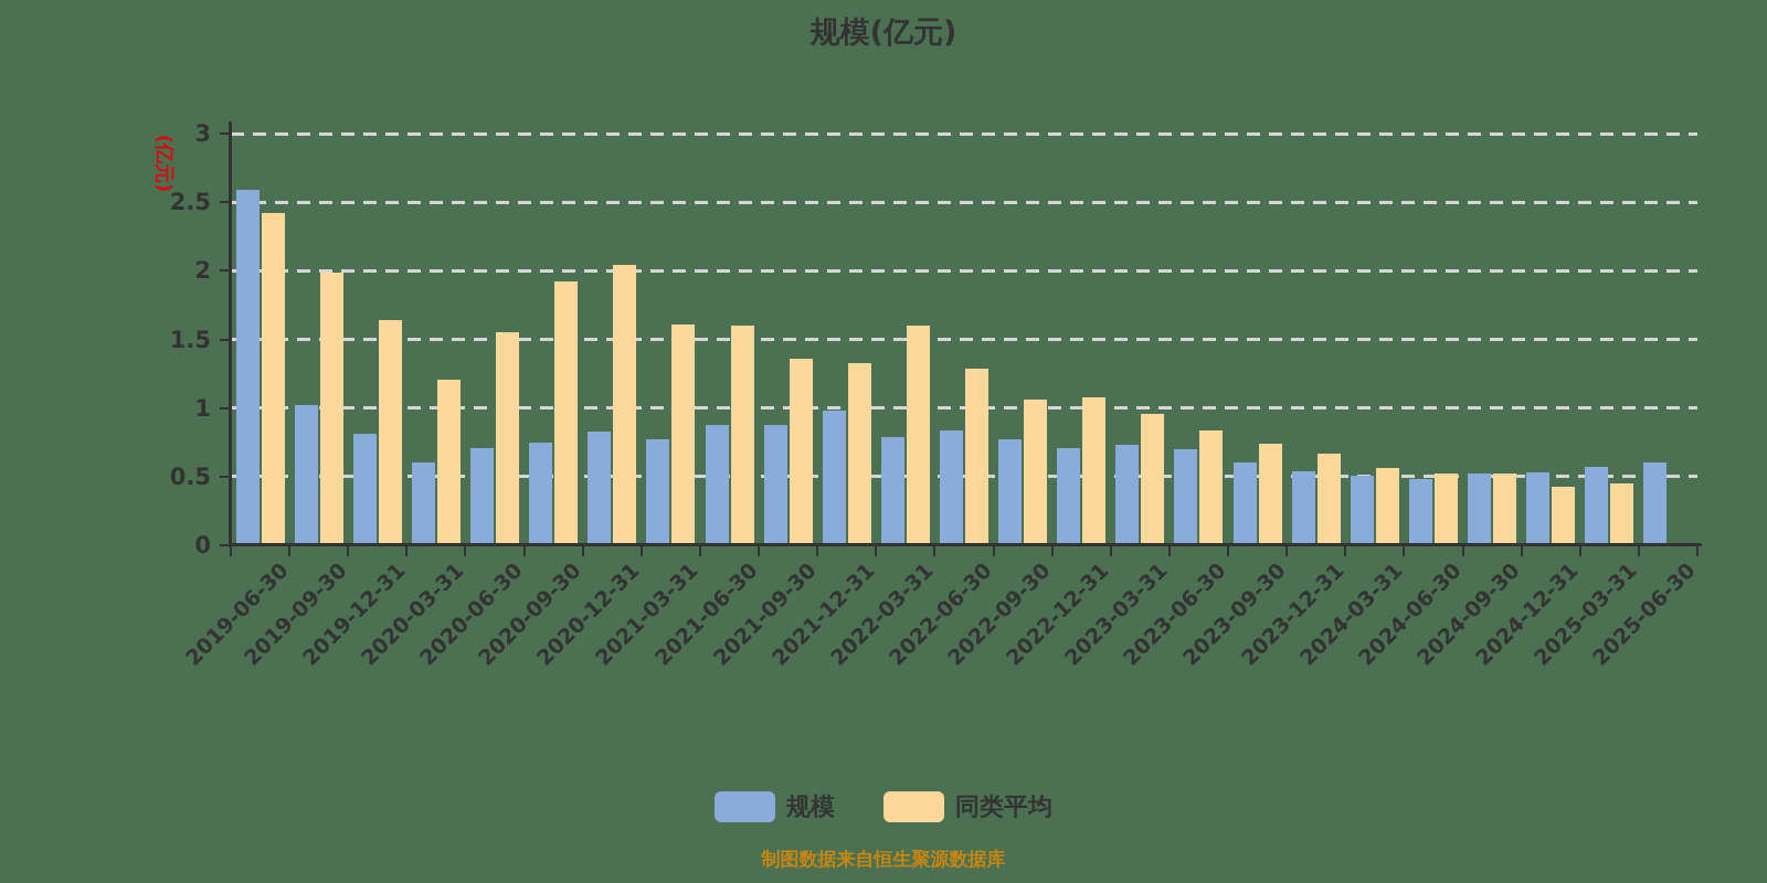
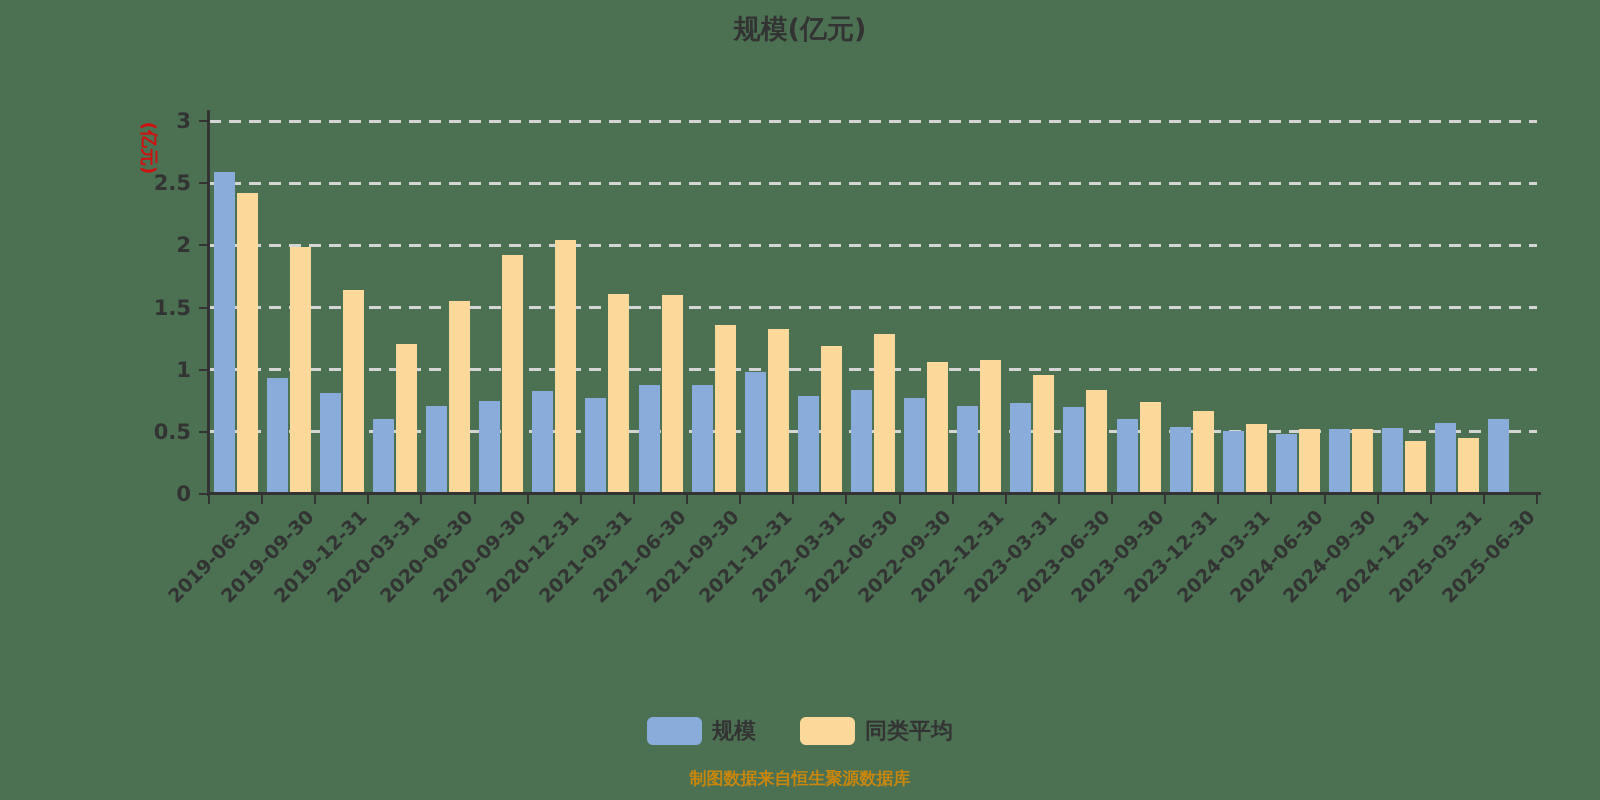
规模/2019-09-30: 1.02 -> 0.93
同类平均/2022-03-31: 1.60 -> 1.19
